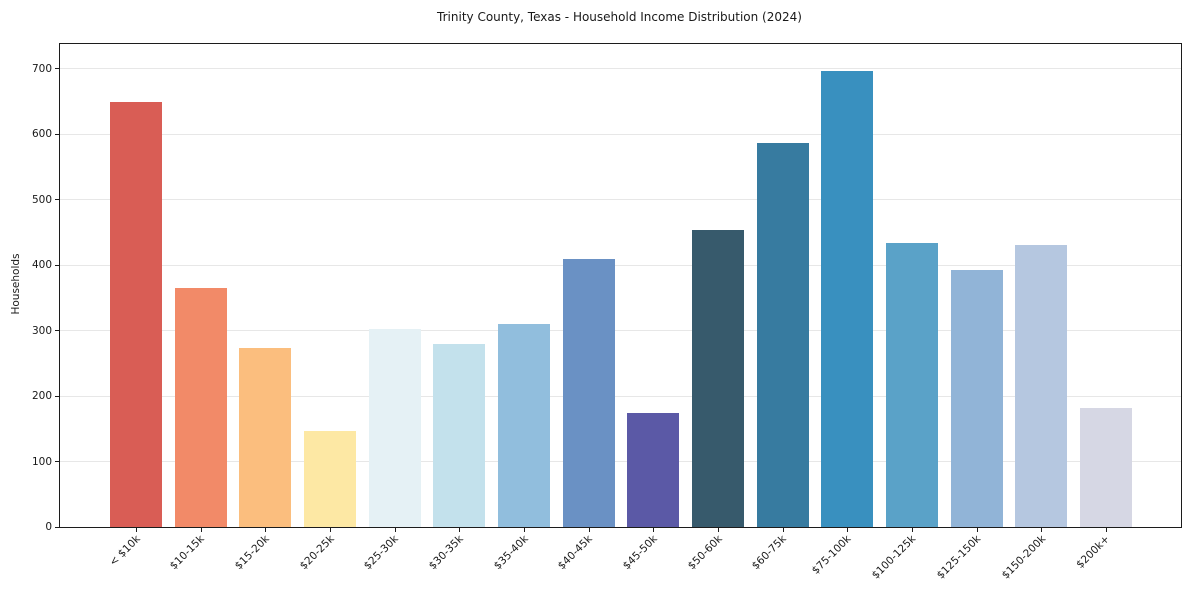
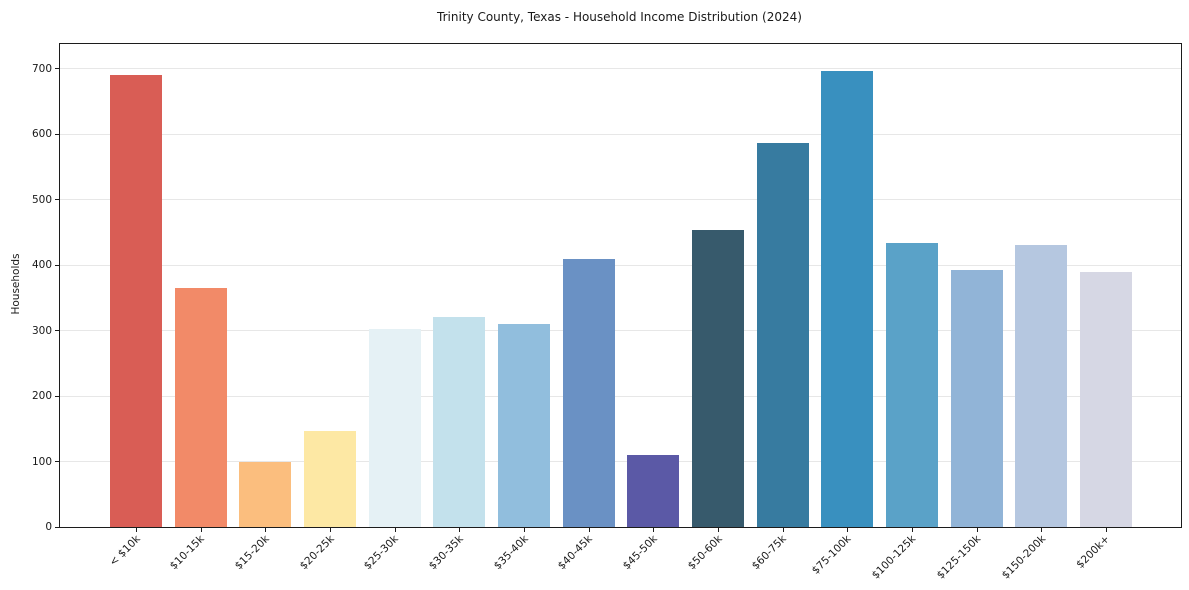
< $10k: 650 -> 690
$15-20k: 270 -> 100
$30-35k: 280 -> 320
$45-50k: 170 -> 110
$200k+: 180 -> 390
